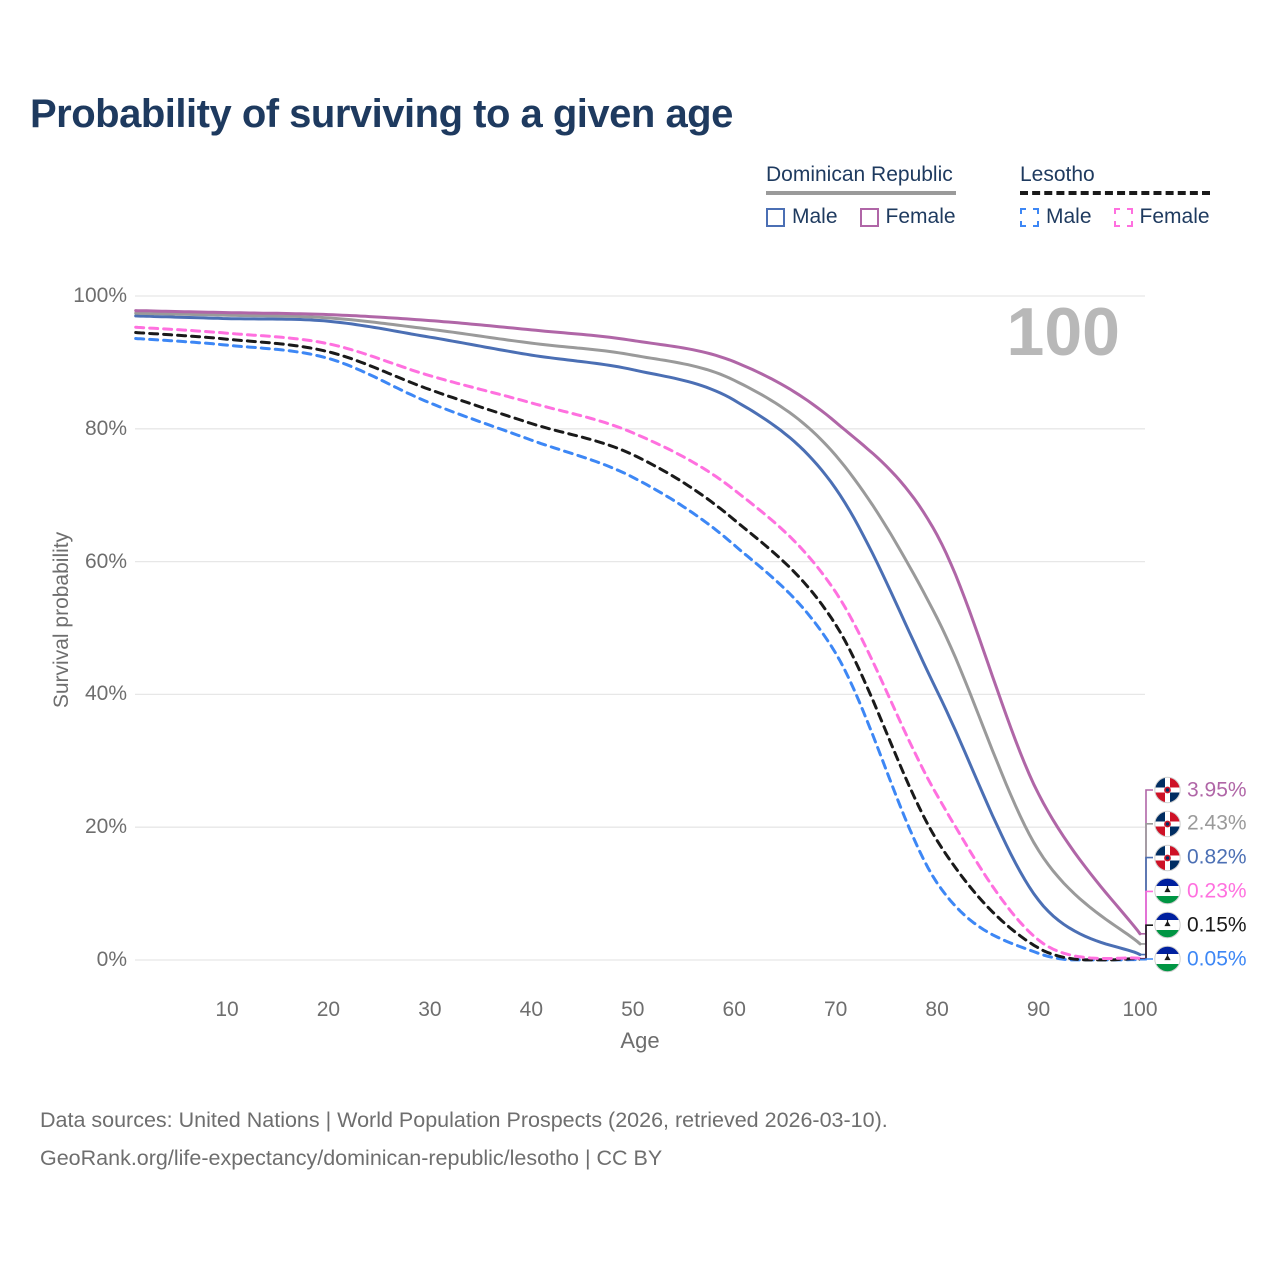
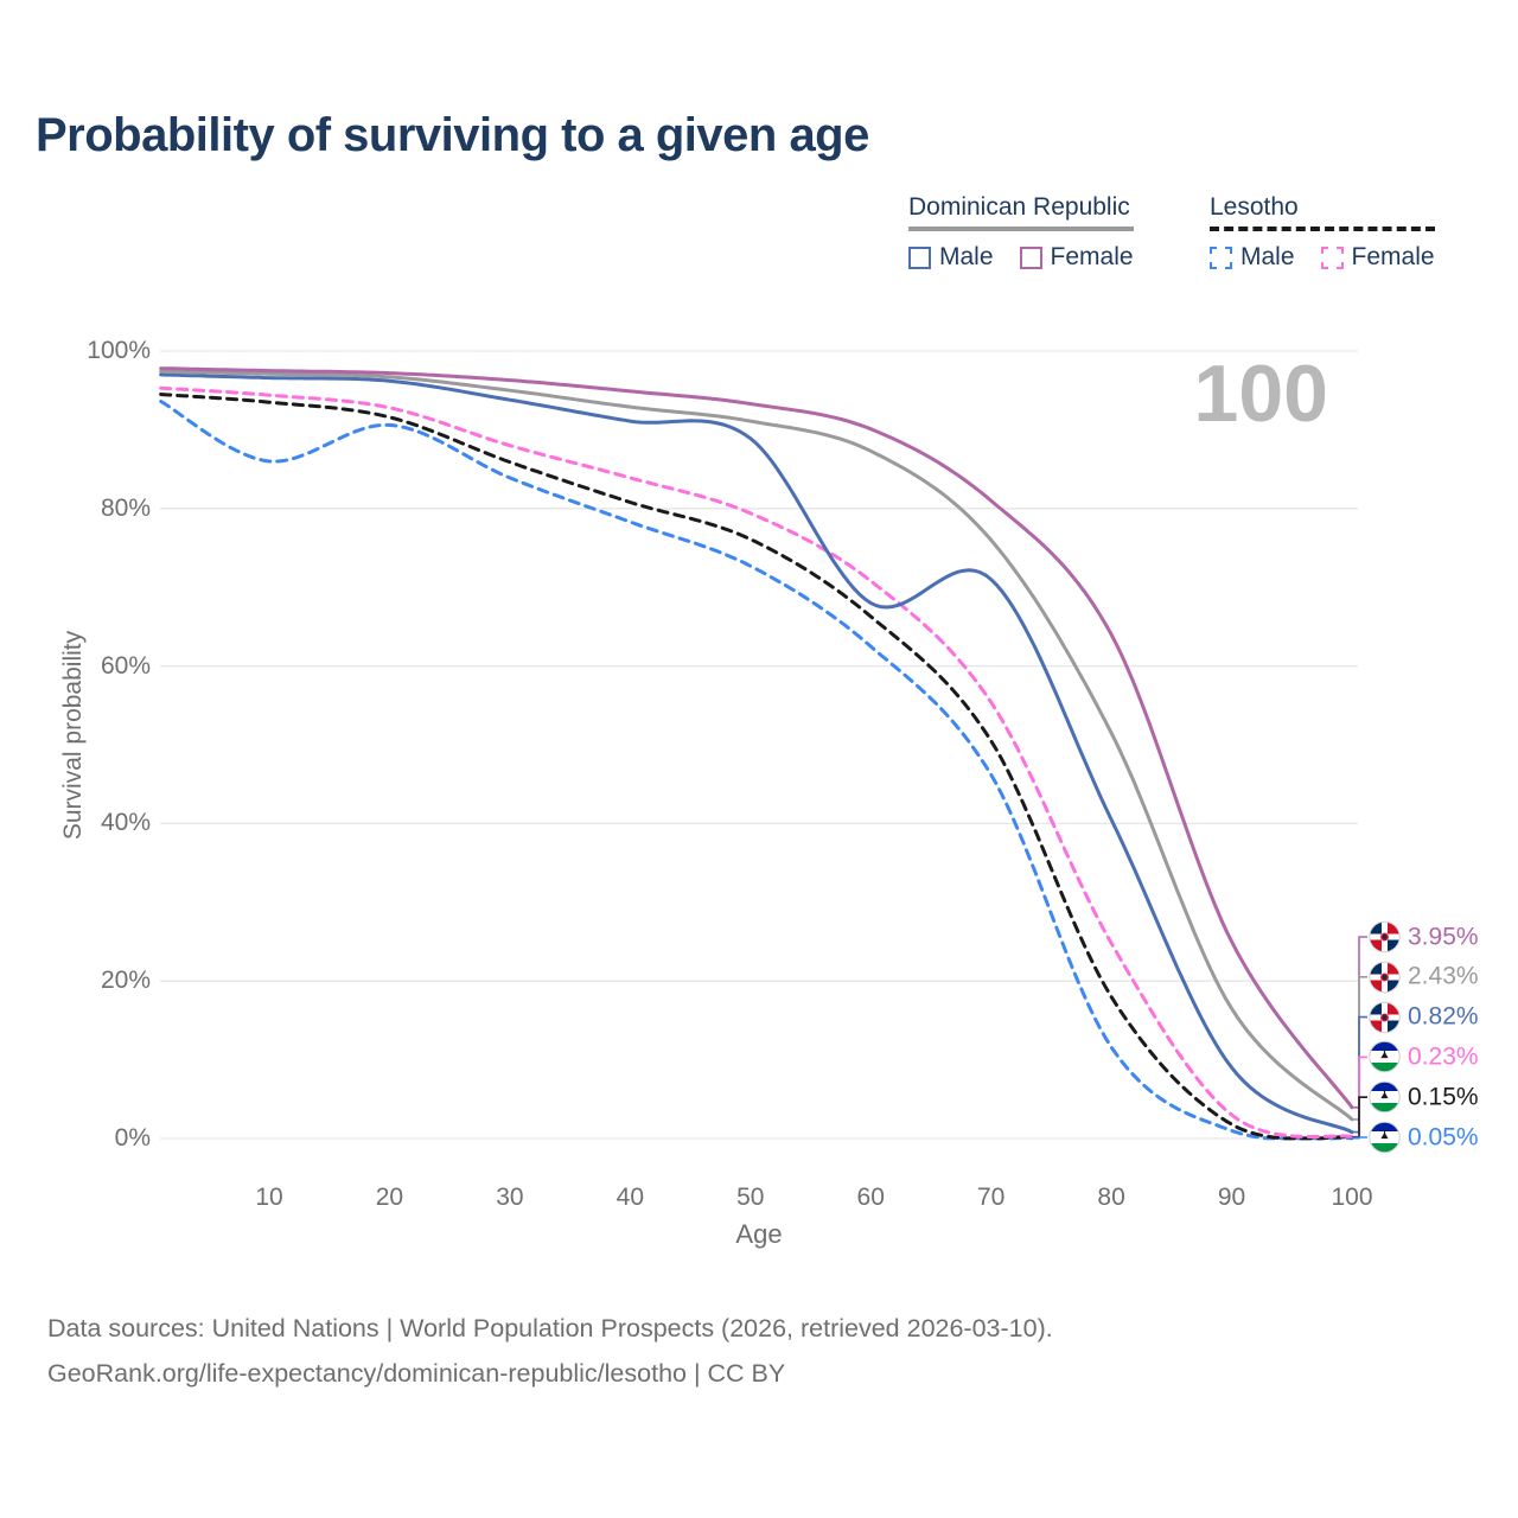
Lesotho Male/10: 93% -> 86%
Dominican Republic Male/60: 84% -> 68%
